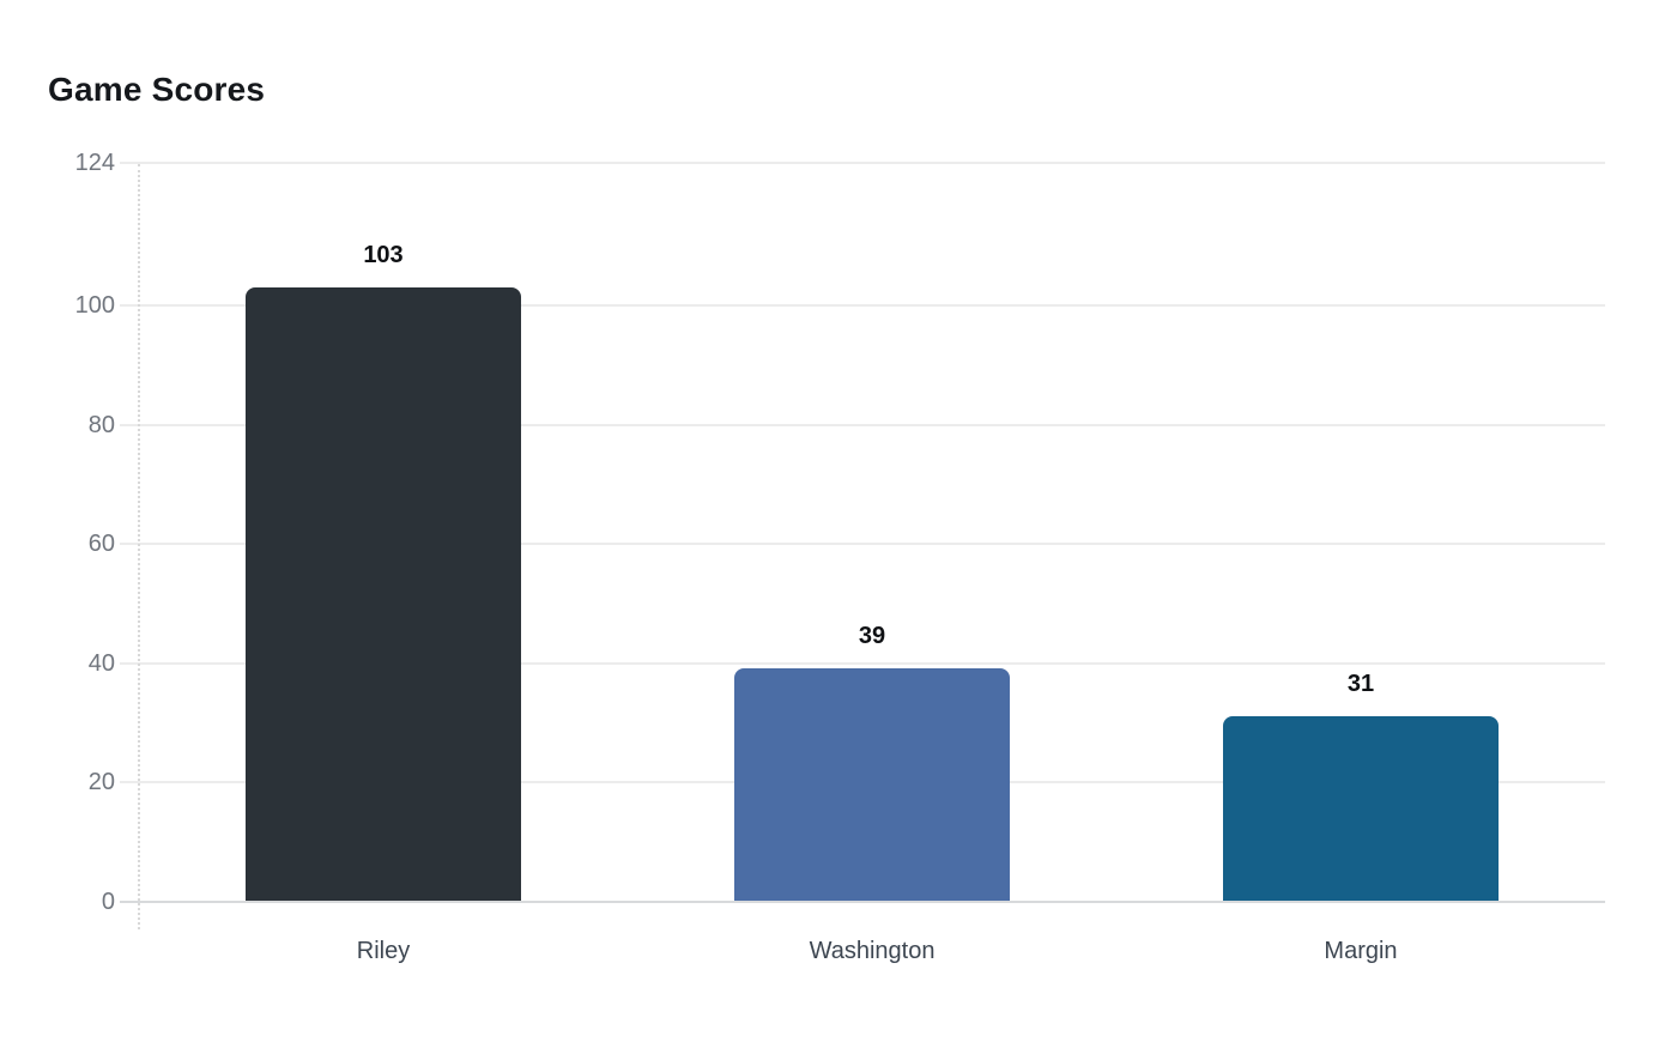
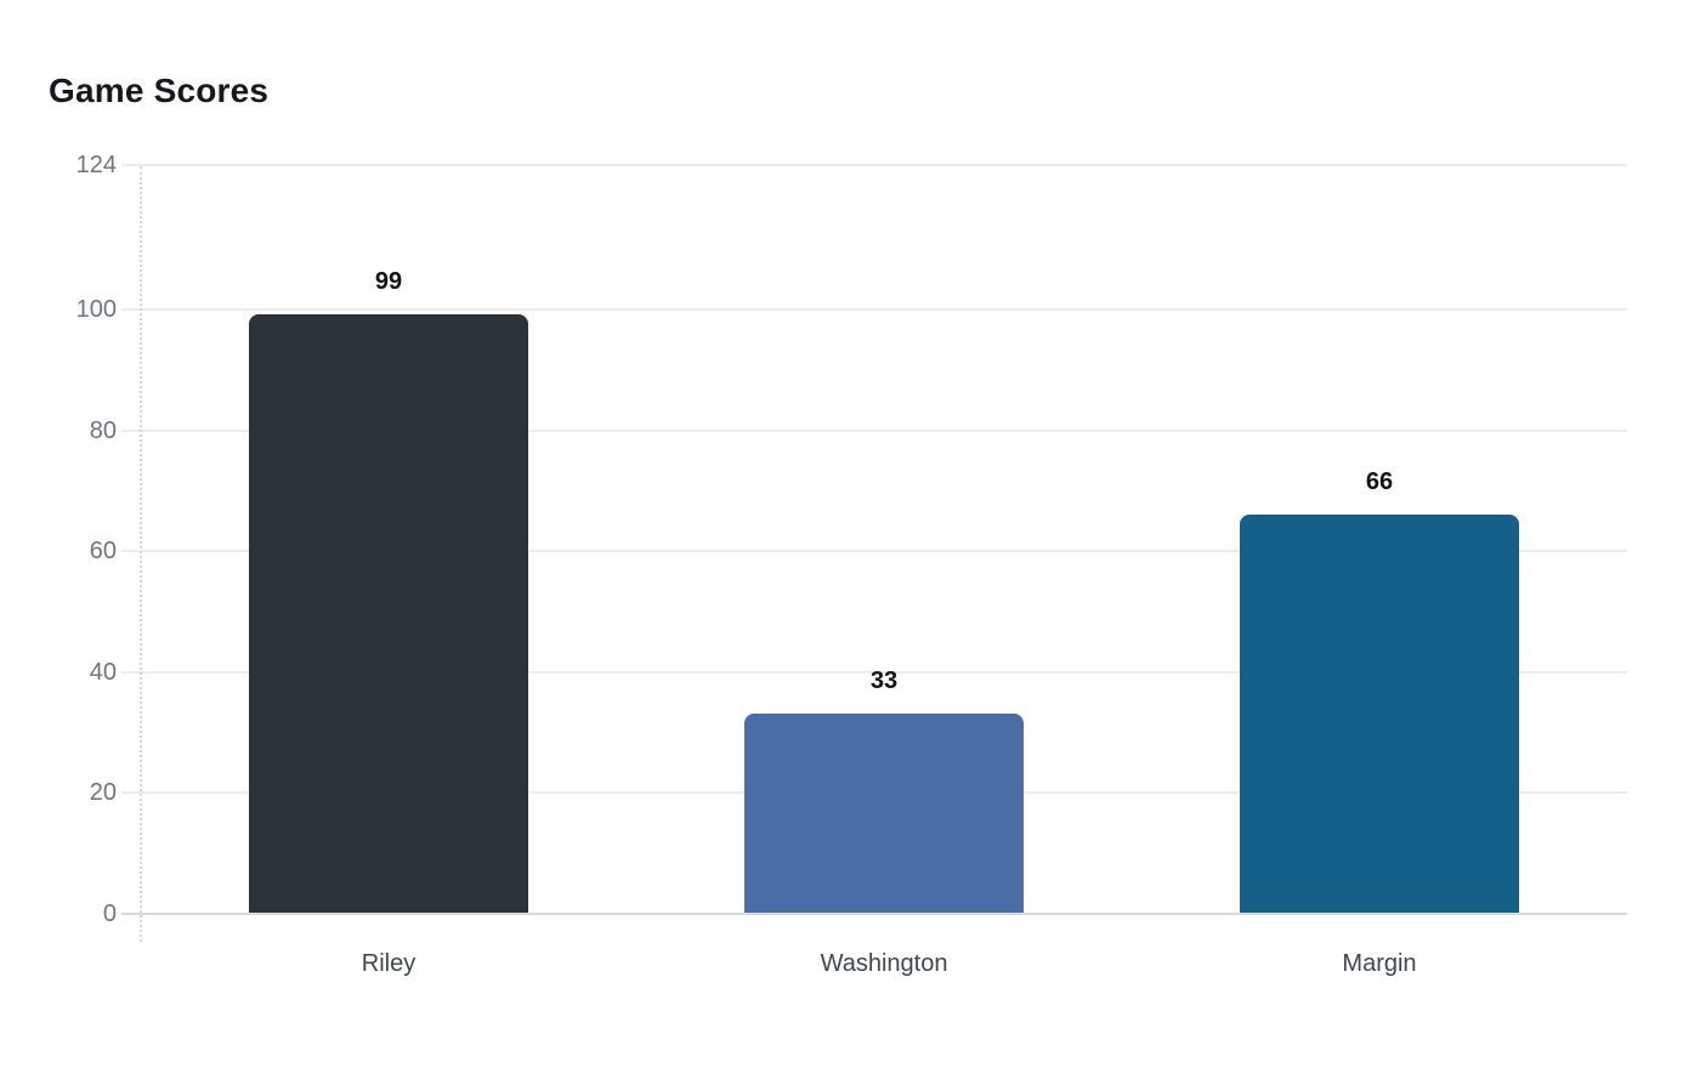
Riley: 103 -> 99
Washington: 39 -> 33
Margin: 31 -> 66
